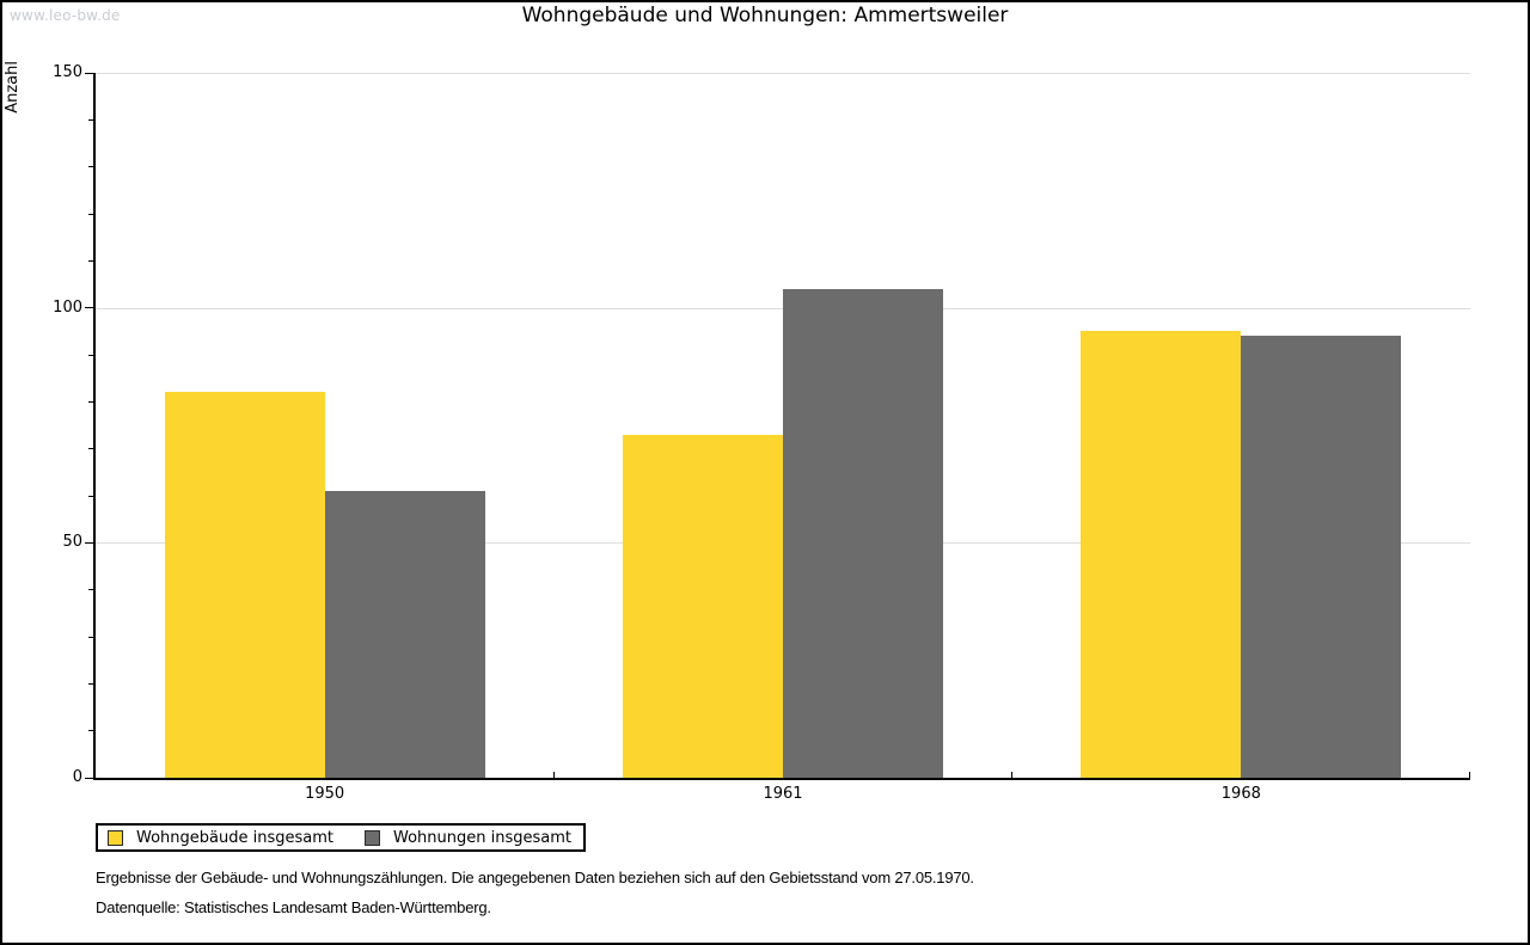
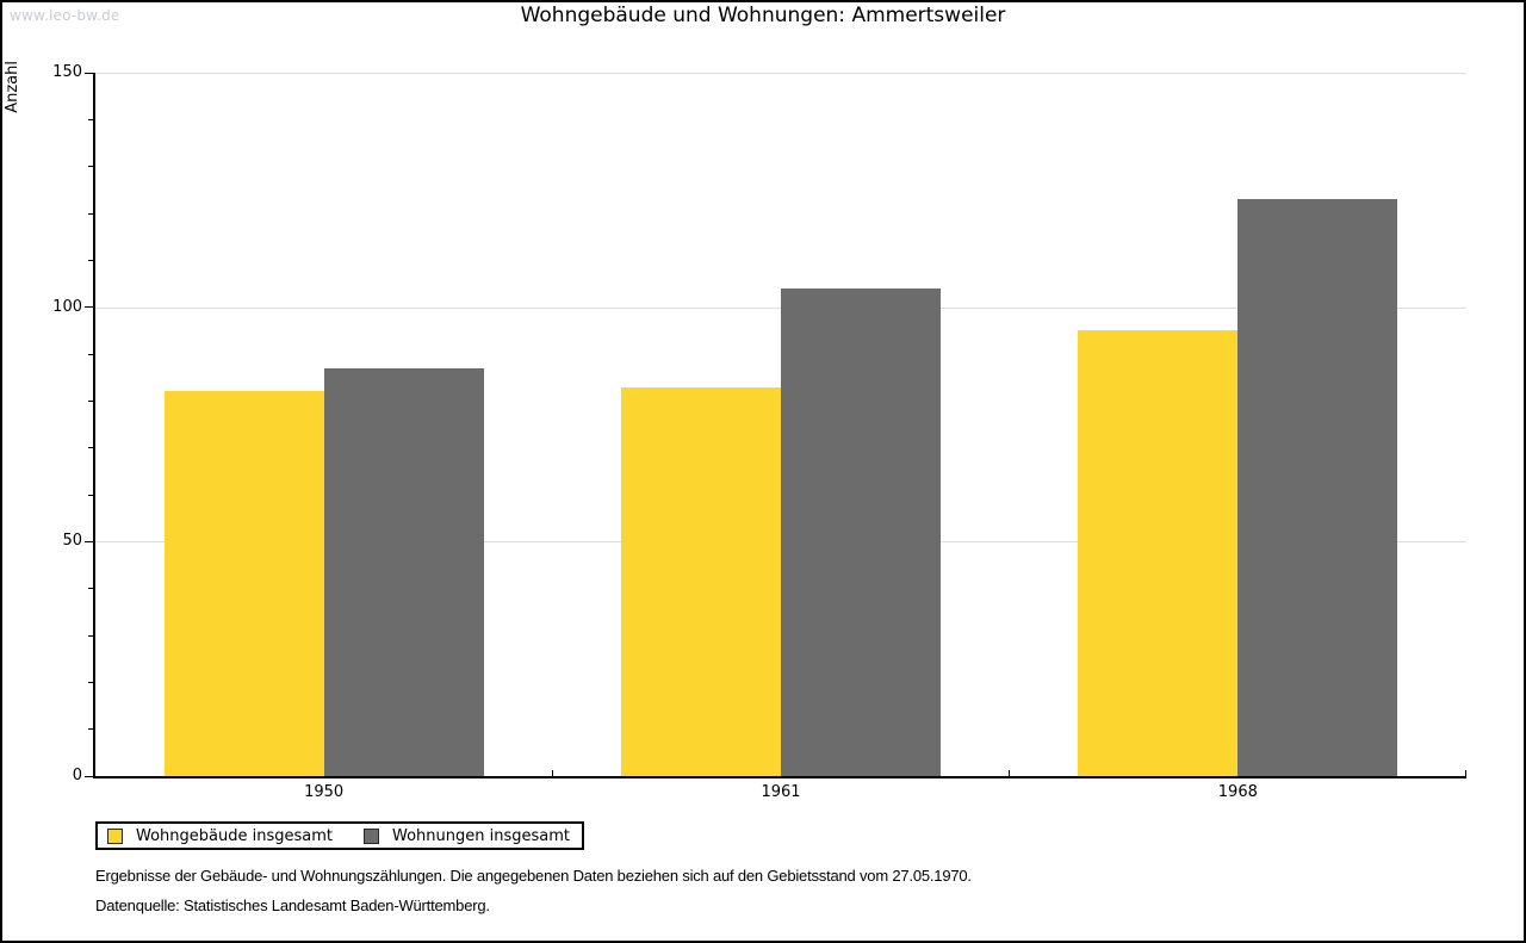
Wohnungen insgesamt/1950: 61 -> 87
Wohngebäude insgesamt/1961: 73 -> 83
Wohnungen insgesamt/1968: 94 -> 123
